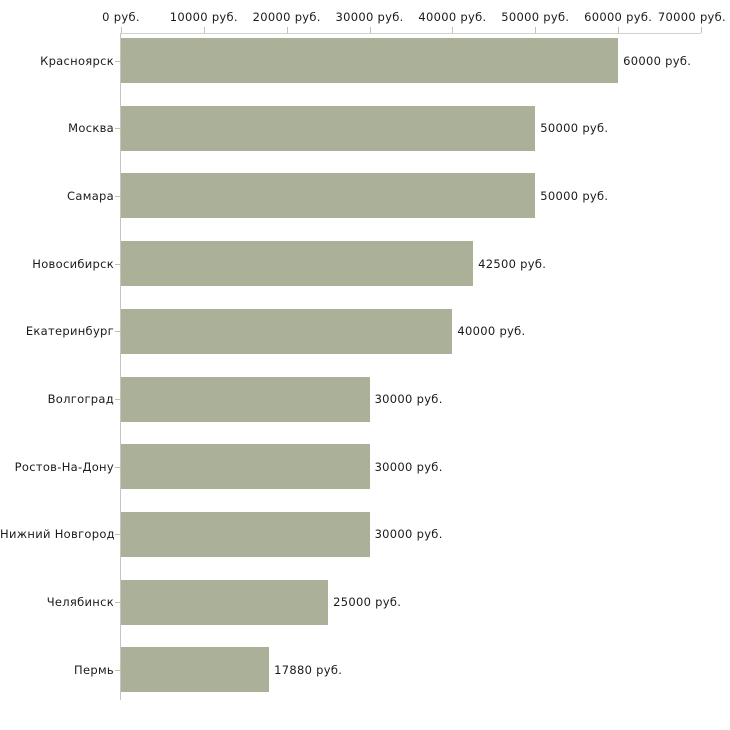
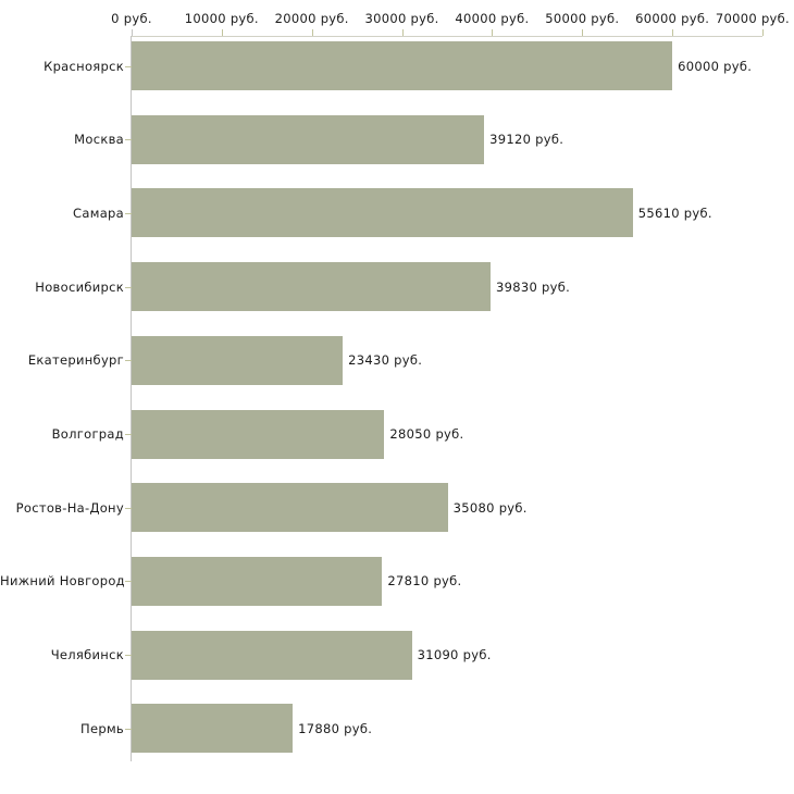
Москва: 50000 -> 39120
Самара: 50000 -> 55610
Новосибирск: 42500 -> 39830
Екатеринбург: 40000 -> 23430
Волгоград: 30000 -> 28050
Ростов-На-Дону: 30000 -> 35080
Нижний Новгород: 30000 -> 27810
Челябинск: 25000 -> 31090
